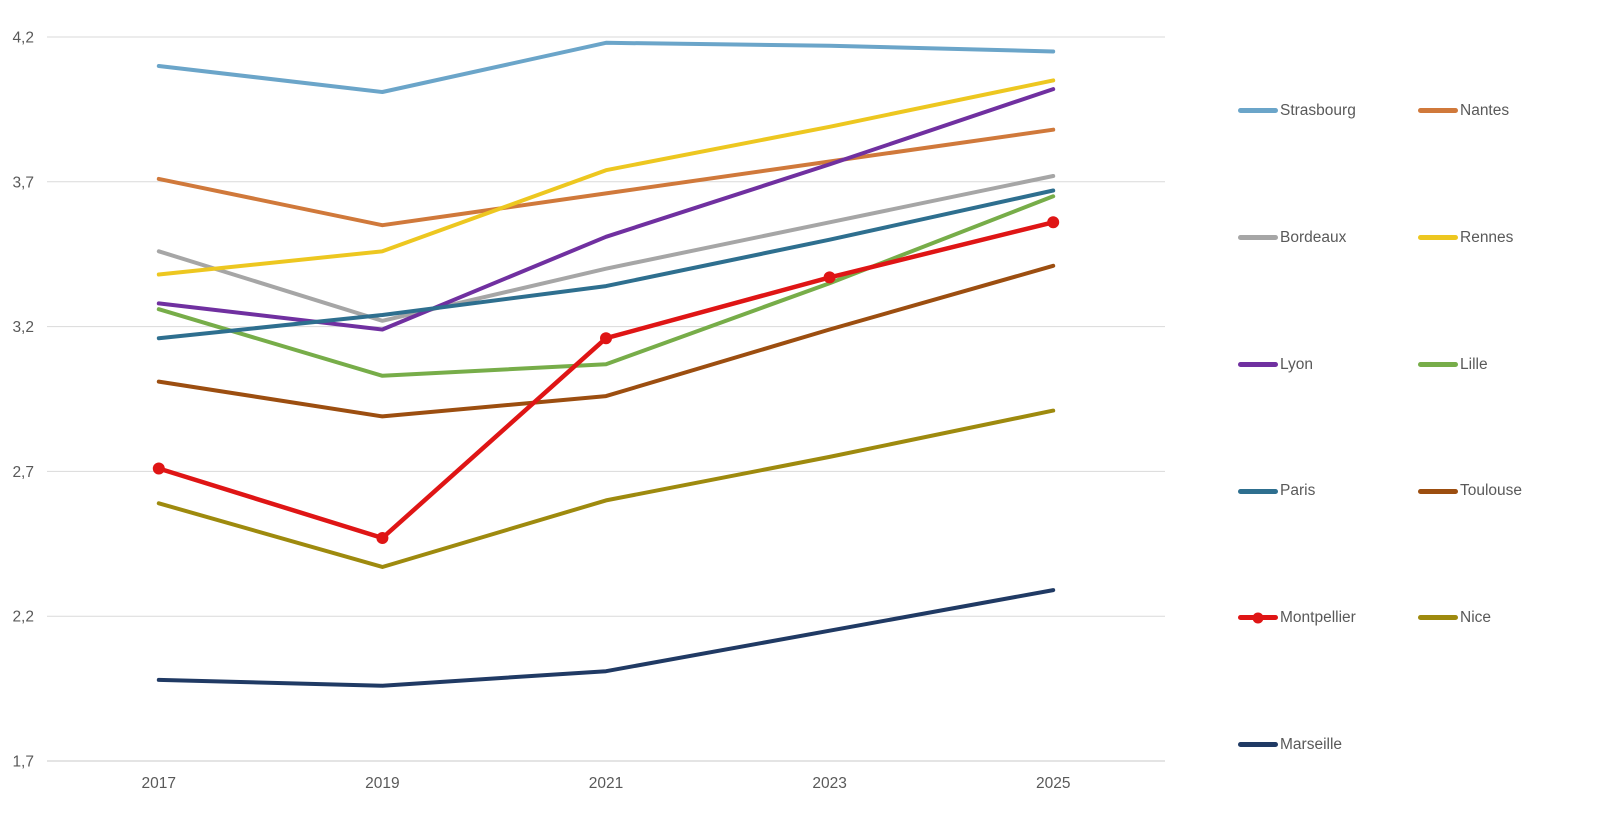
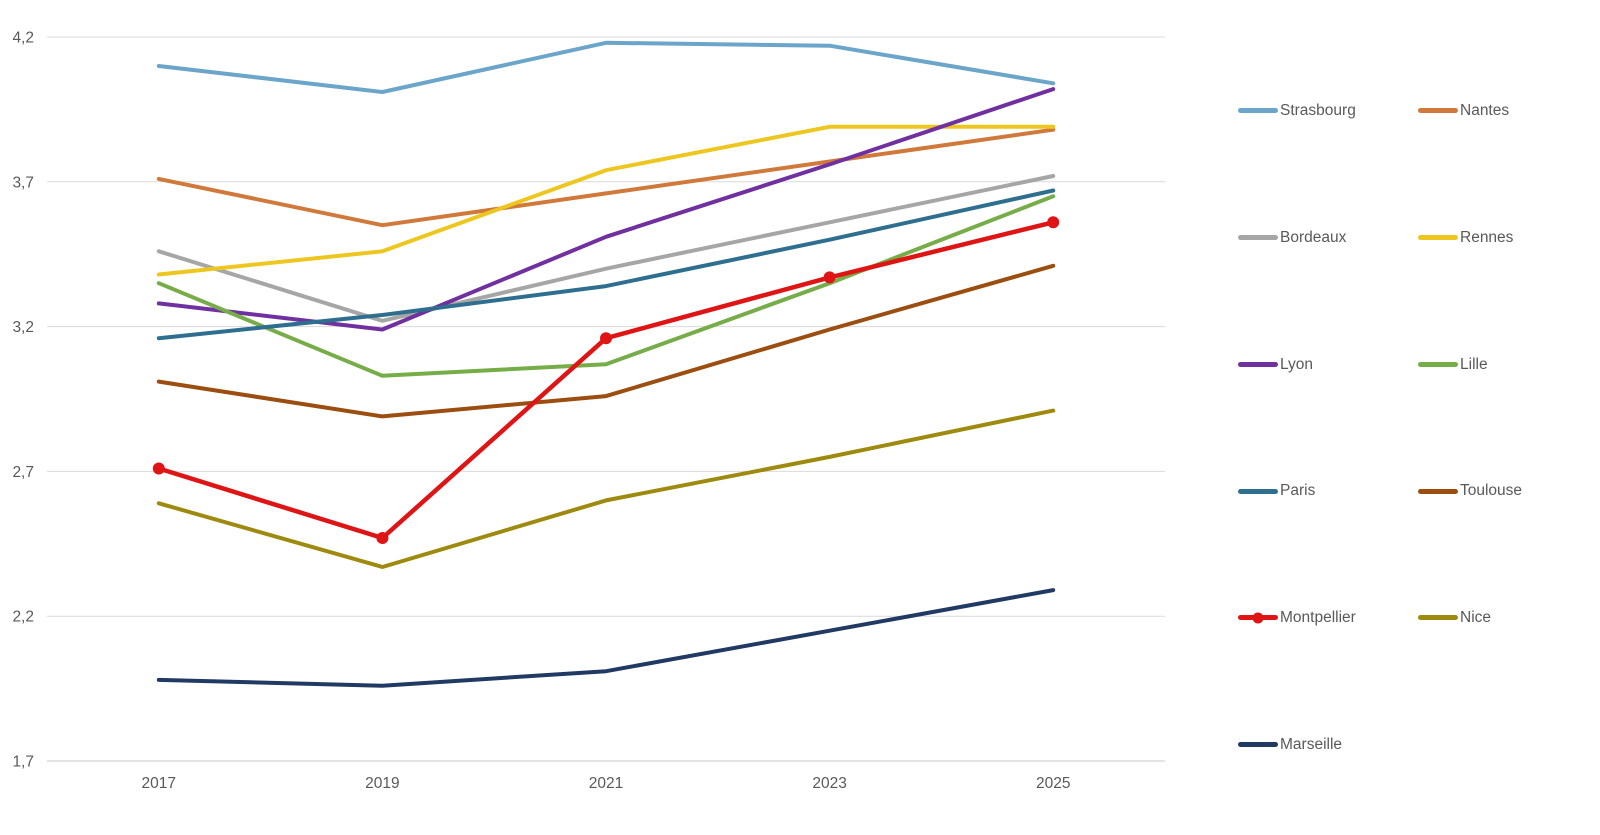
Lille/2017: 3,26 -> 3,35
Strasbourg/2025: 4,15 -> 4,04
Rennes/2025: 4,05 -> 3,89
